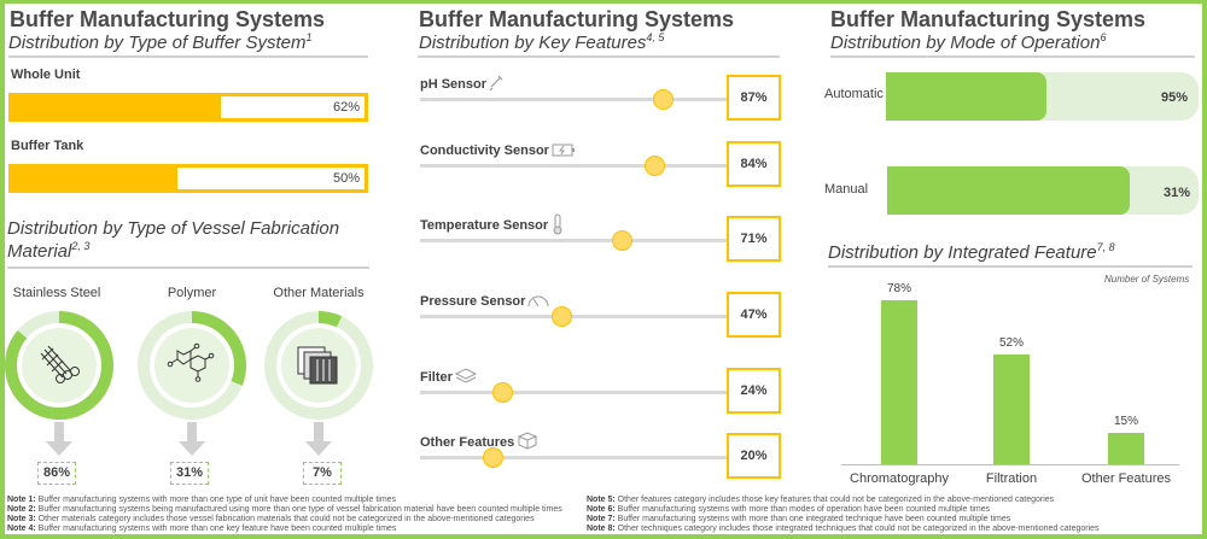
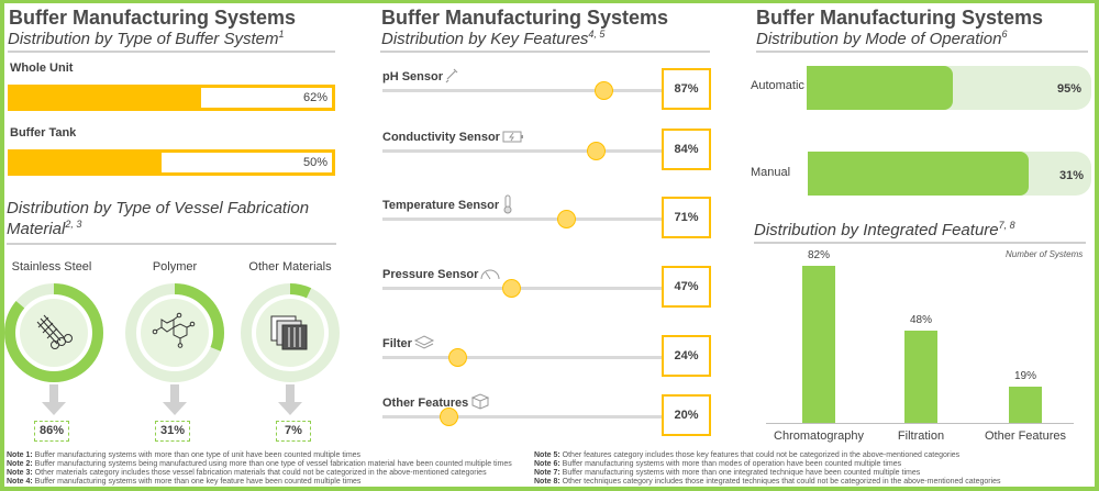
Chromatography: 78% -> 82%
Filtration: 52% -> 48%
Other Features: 15% -> 19%
